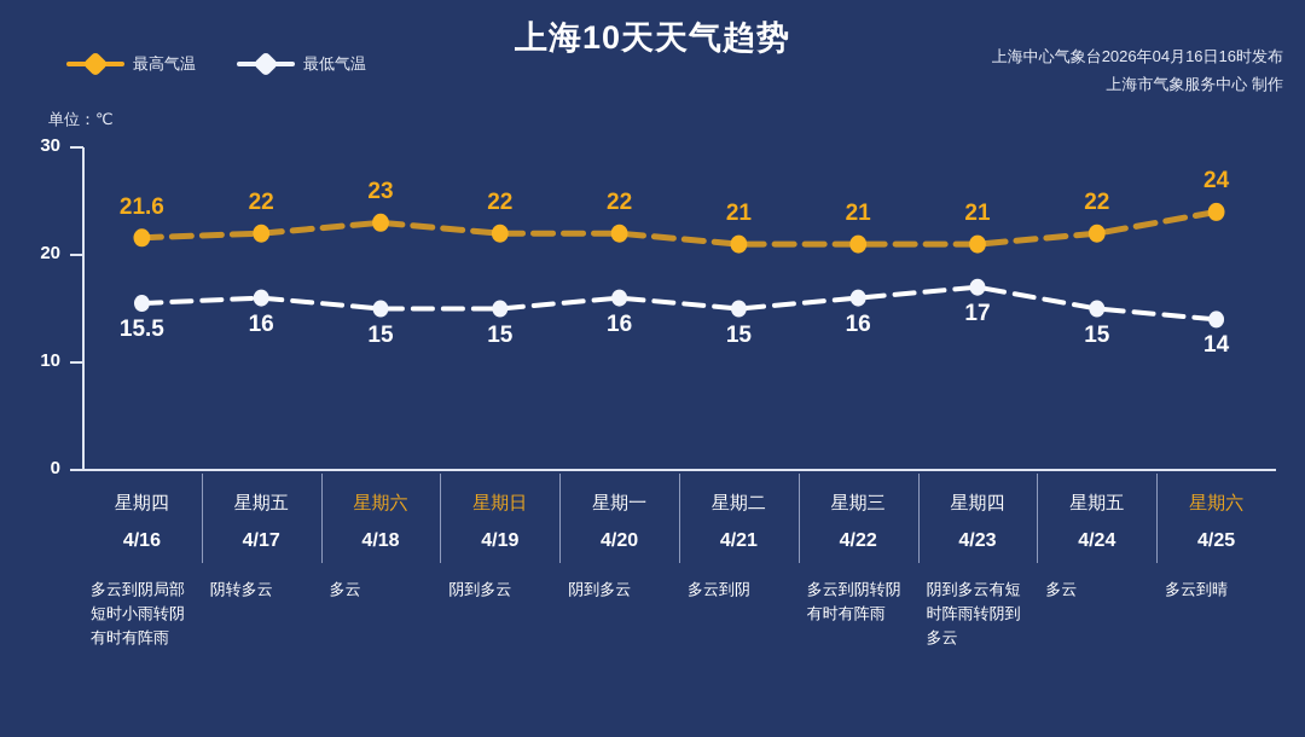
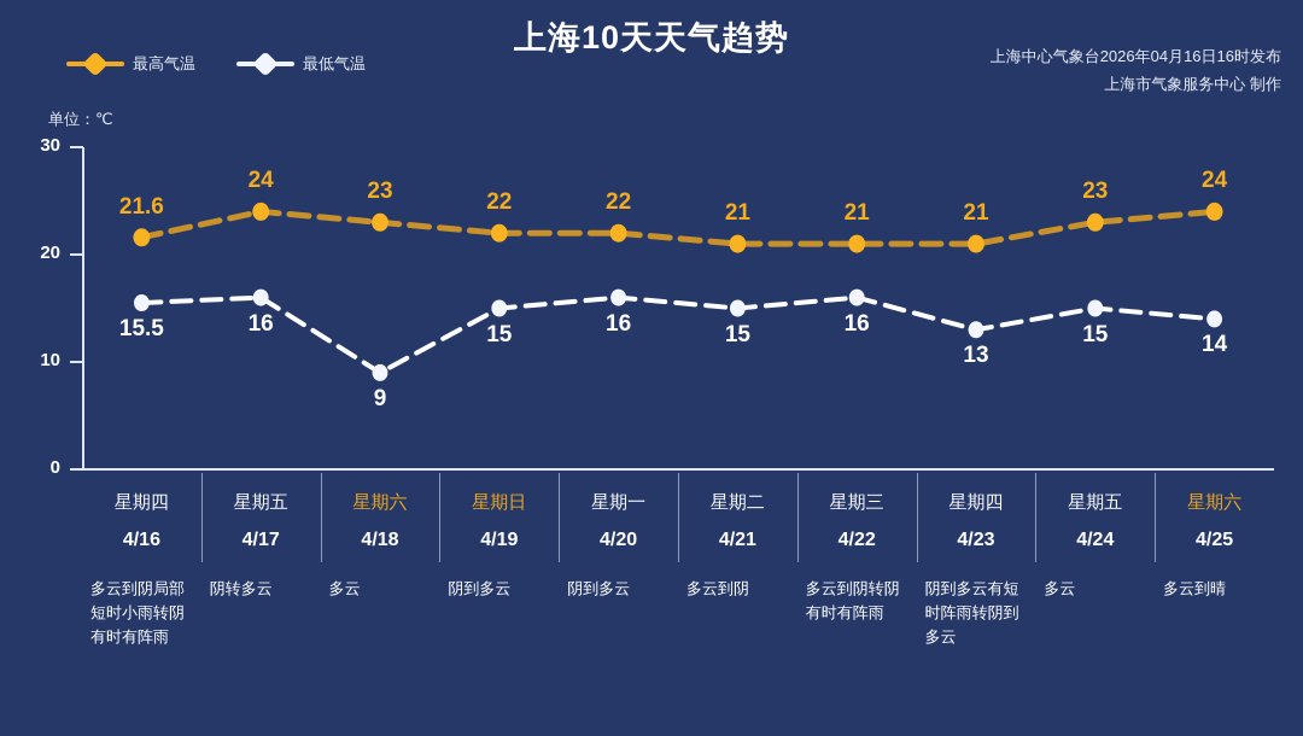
最高气温/4/17: 22 -> 24
最低气温/4/18: 15 -> 9
最低气温/4/23: 17 -> 13
最高气温/4/24: 22 -> 23
